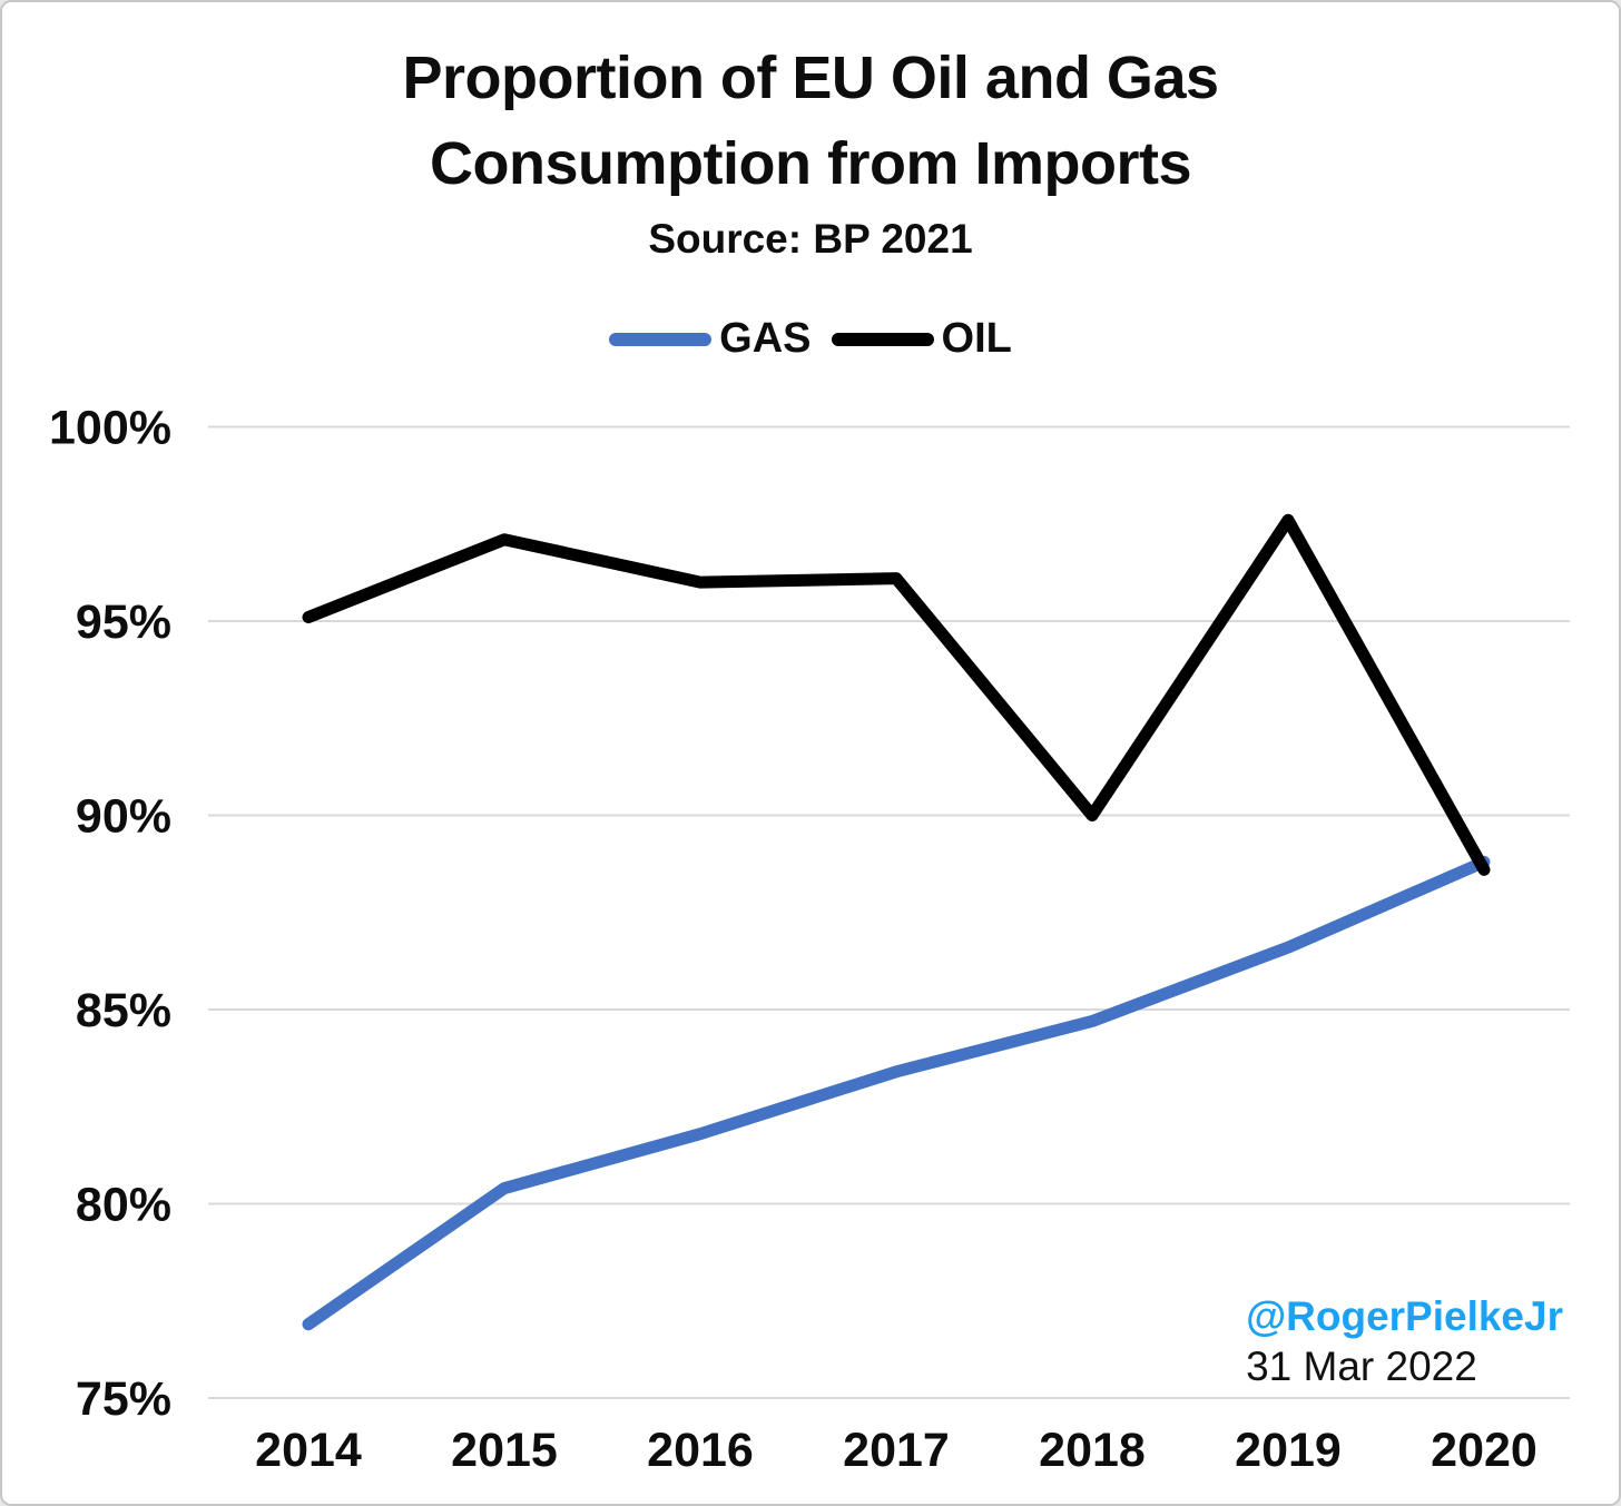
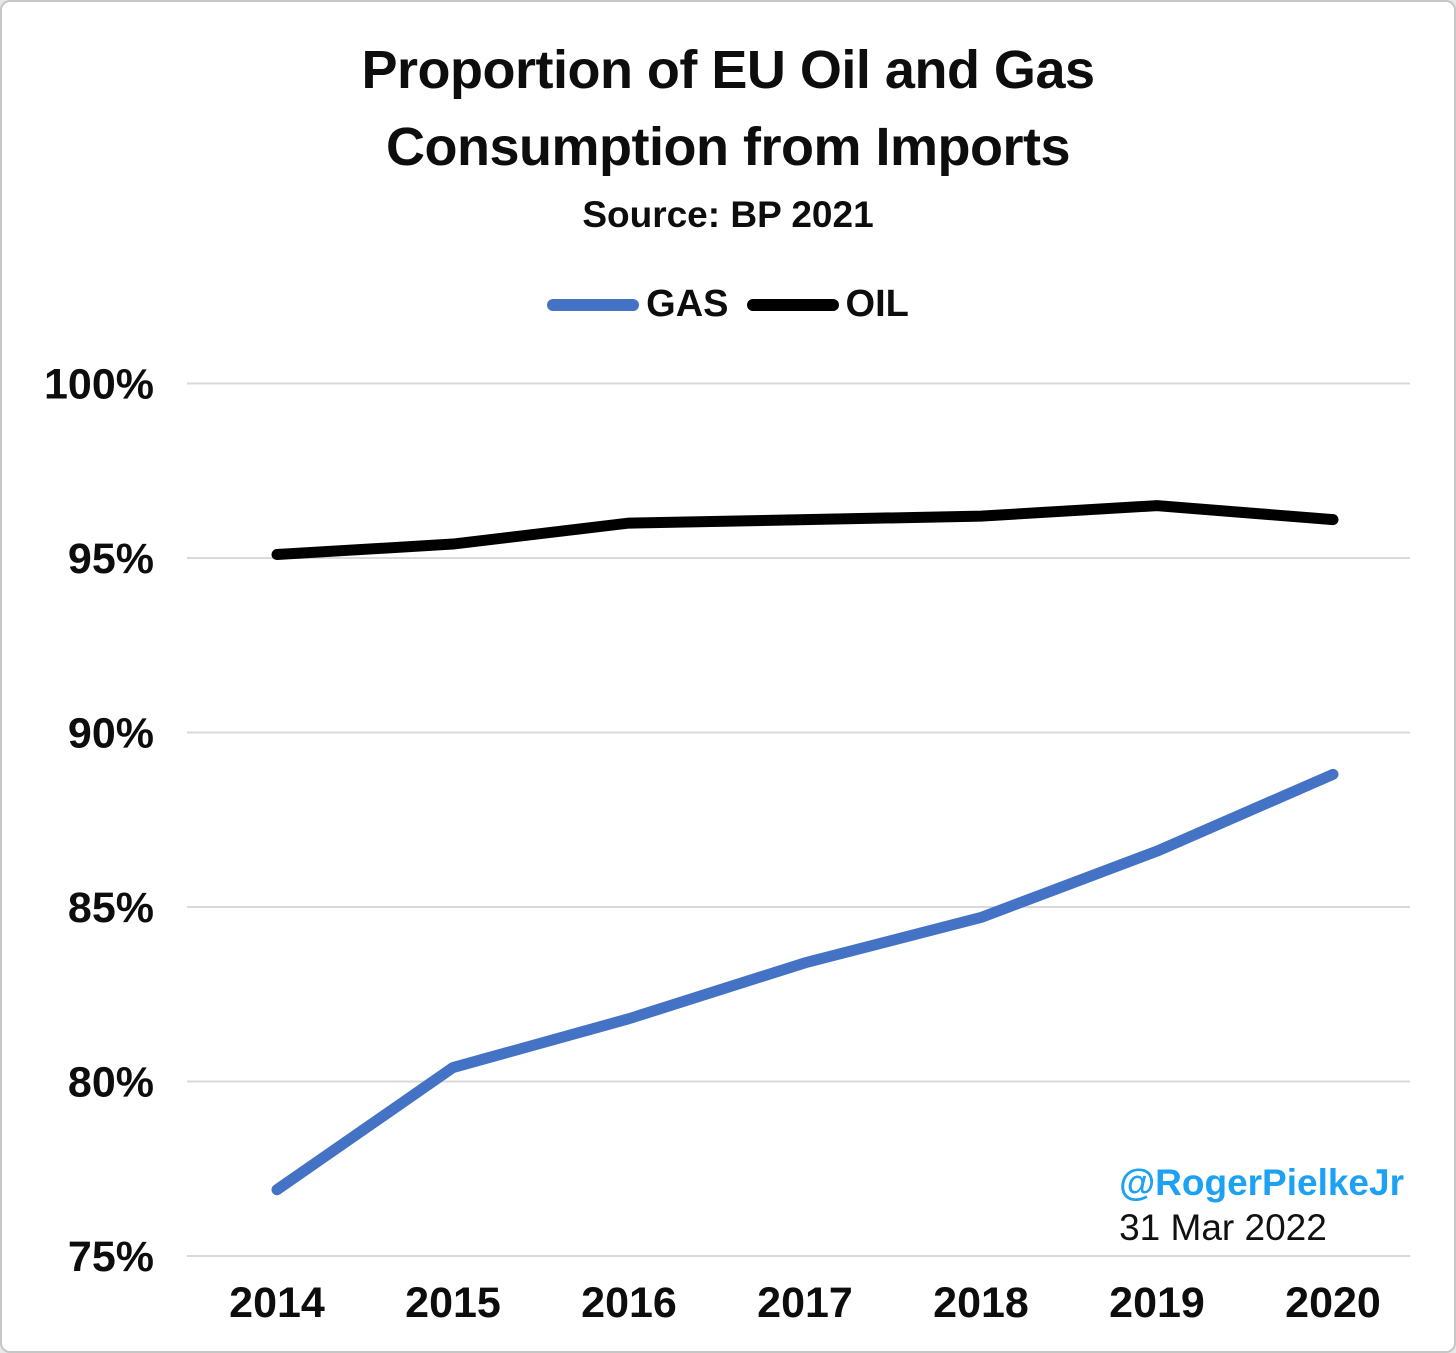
OIL/2015: 97.1% -> 95.4%
OIL/2018: 90.0% -> 96.2%
OIL/2019: 97.6% -> 96.5%
OIL/2020: 88.6% -> 96.1%
